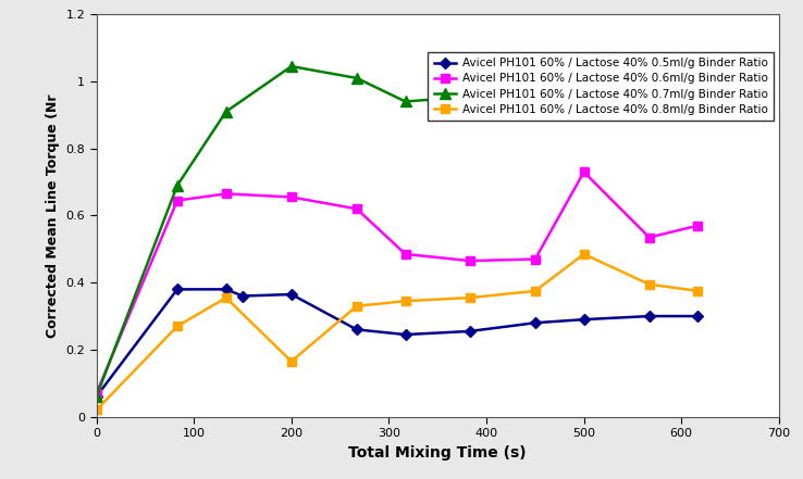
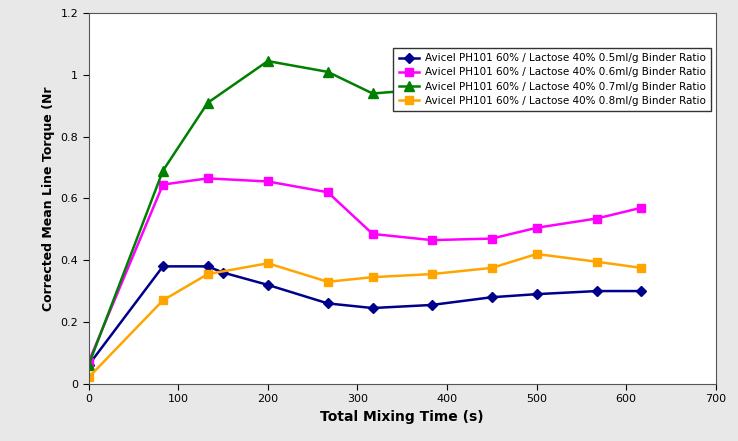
Avicel PH101 60% / Lactose 40% 0.5ml/g Binder Ratio/200: 0.365 -> 0.320
Avicel PH101 60% / Lactose 40% 0.8ml/g Binder Ratio/200: 0.165 -> 0.390
Avicel PH101 60% / Lactose 40% 0.6ml/g Binder Ratio/500: 0.730 -> 0.505
Avicel PH101 60% / Lactose 40% 0.8ml/g Binder Ratio/500: 0.485 -> 0.420
